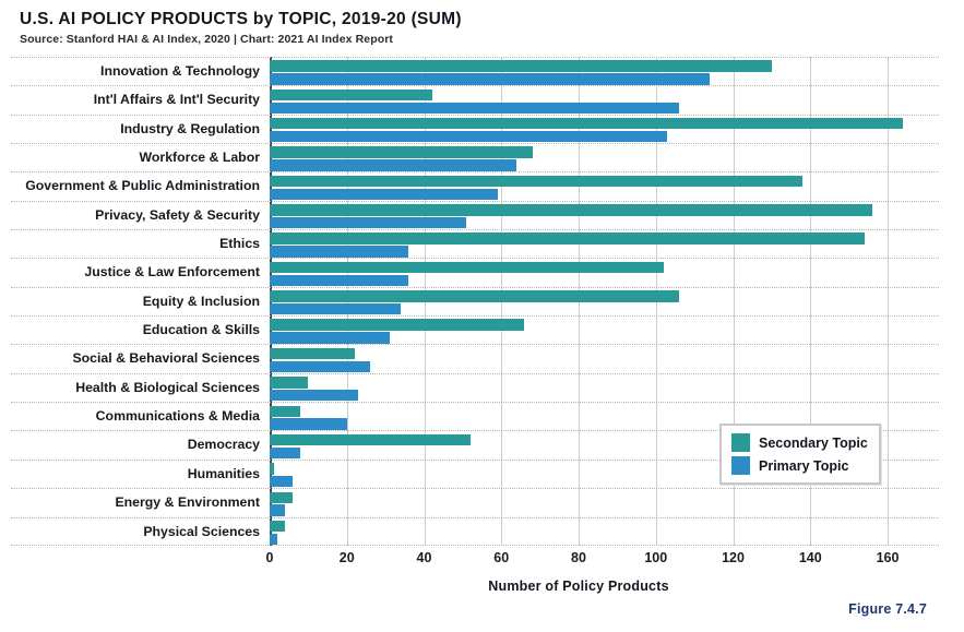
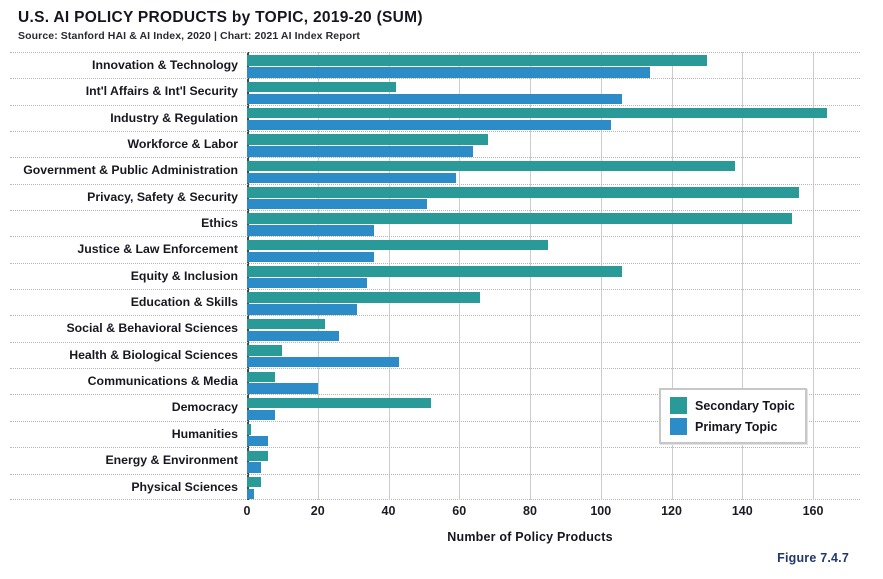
Secondary Topic/Justice & Law Enforcement: 102 -> 85
Primary Topic/Health & Biological Sciences: 23 -> 43
